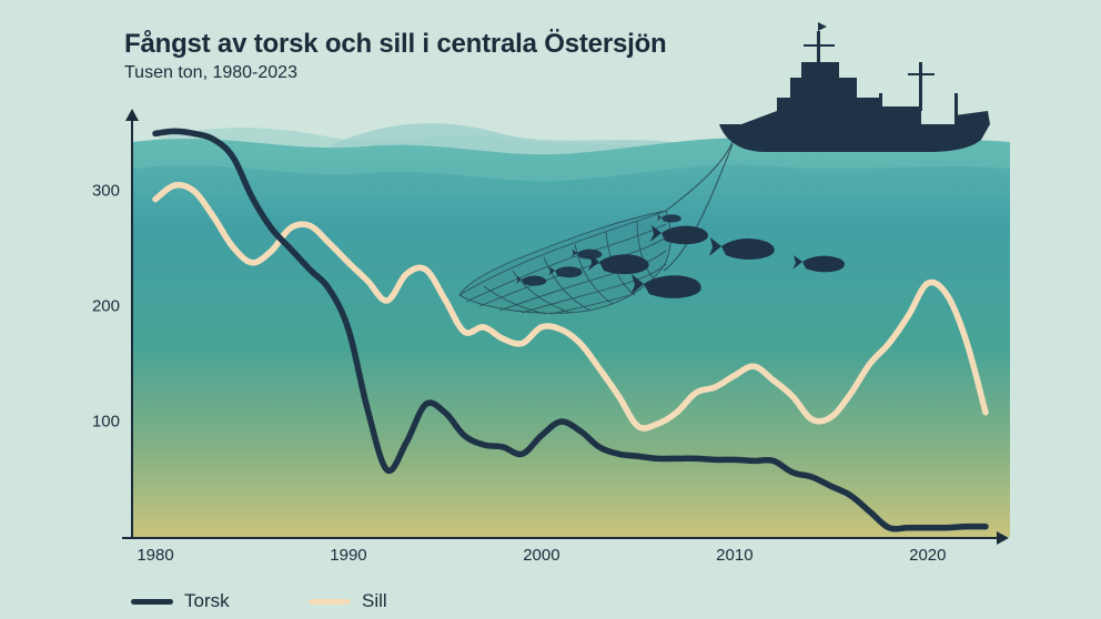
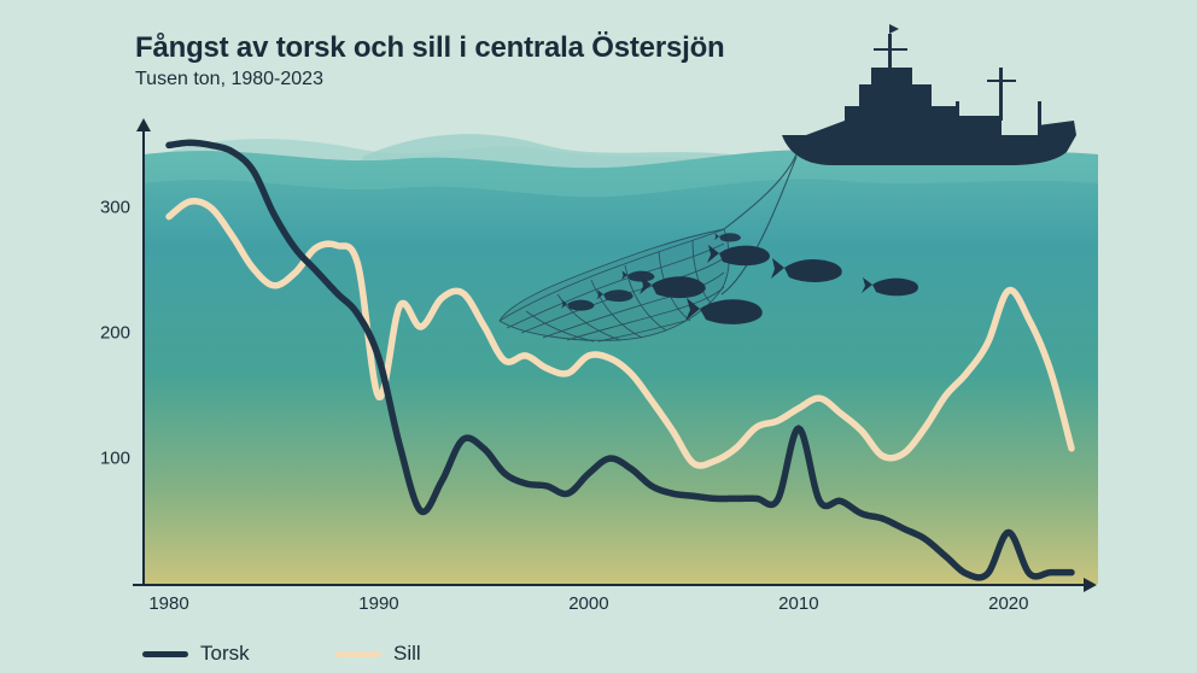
Sill/1990: 238 -> 149
Torsk/2010: 67 -> 124
Torsk/2020: 8 -> 41
Sill/2020: 220 -> 234
